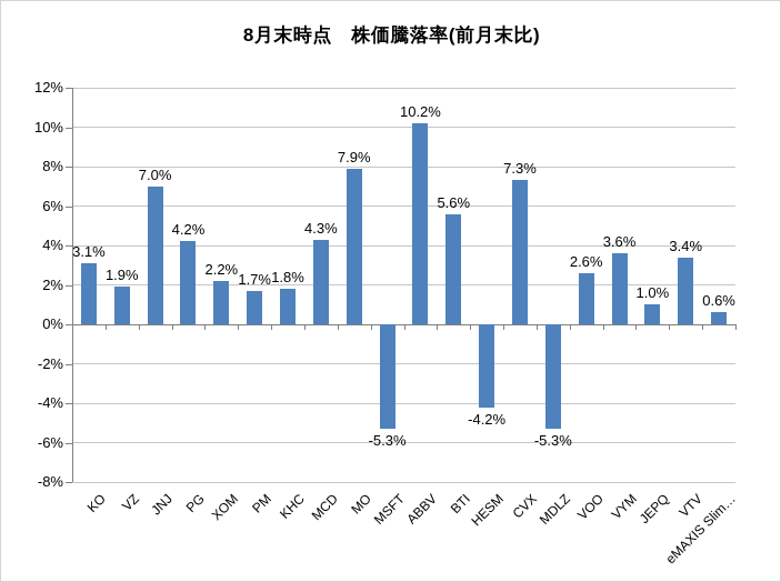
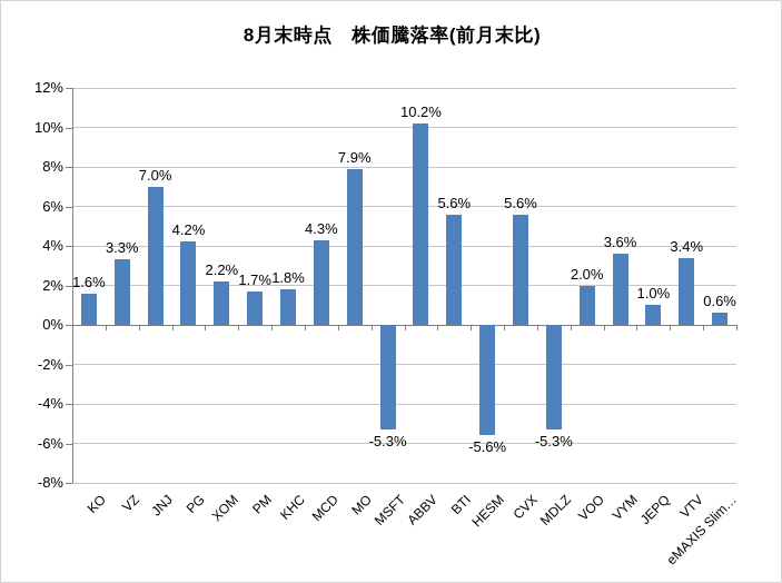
KO: 3.1% -> 1.6%
VZ: 1.9% -> 3.3%
HESM: -4.2% -> -5.6%
CVX: 7.3% -> 5.6%
VOO: 2.6% -> 2.0%
